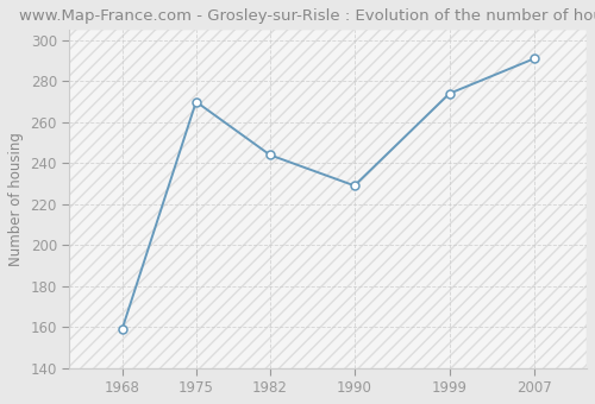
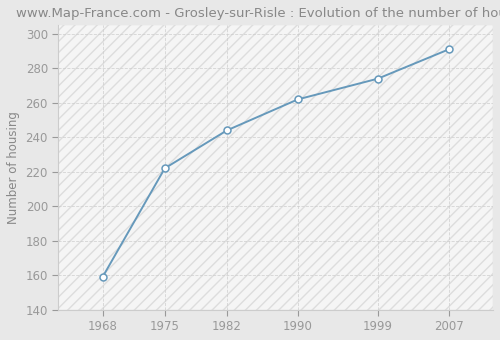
1975: 270 -> 222
1990: 229 -> 262
